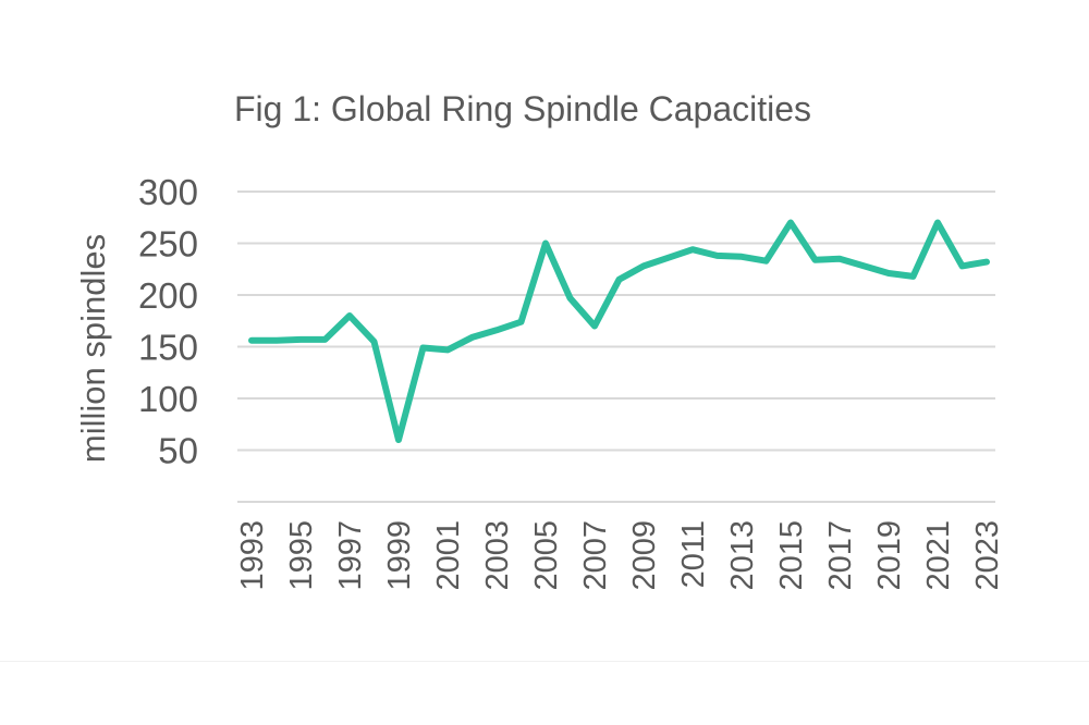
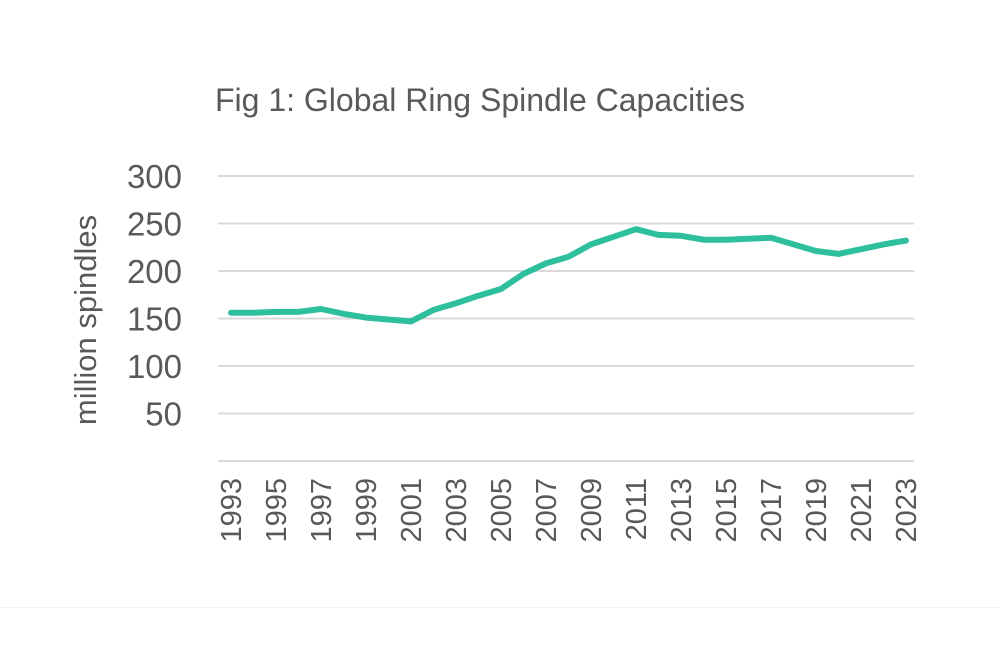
1997: 180 -> 160
1999: 60 -> 150
2005: 250 -> 180
2007: 170 -> 210
2015: 270 -> 230
2021: 270 -> 220
